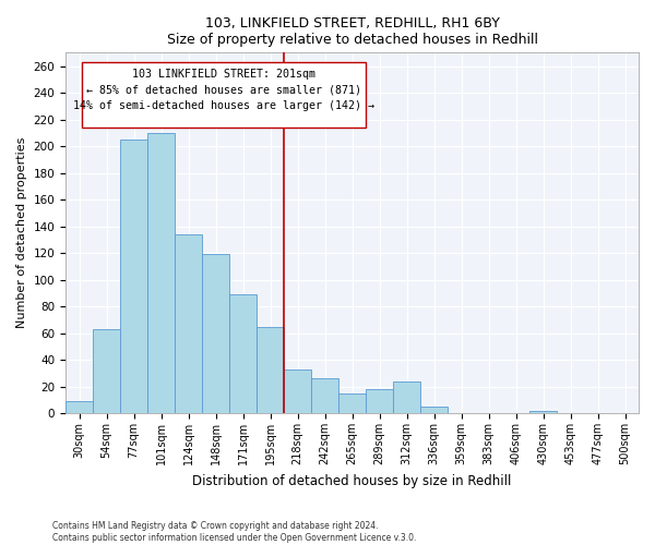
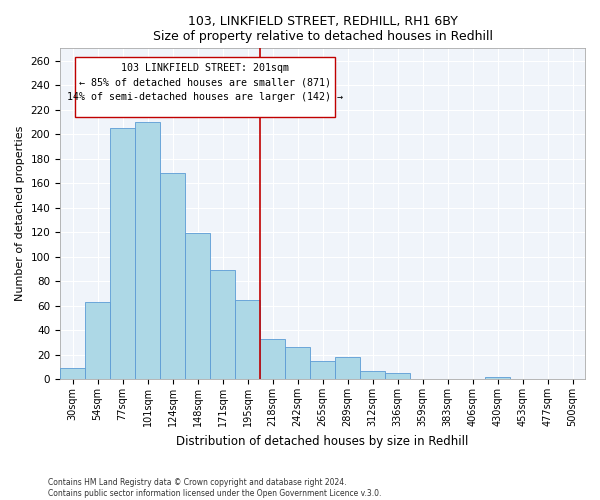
124sqm: 134 -> 168
312sqm: 24 -> 7
